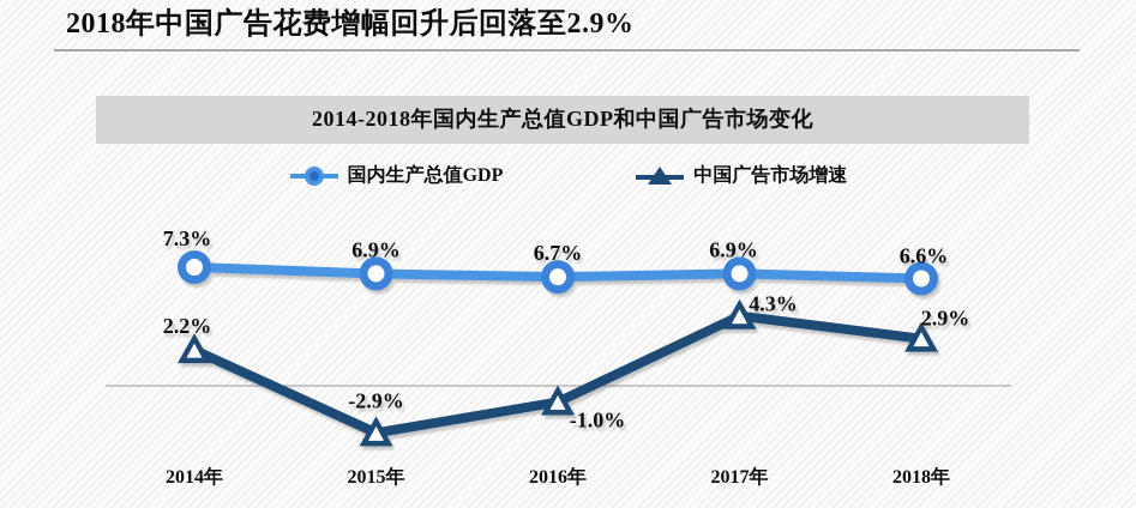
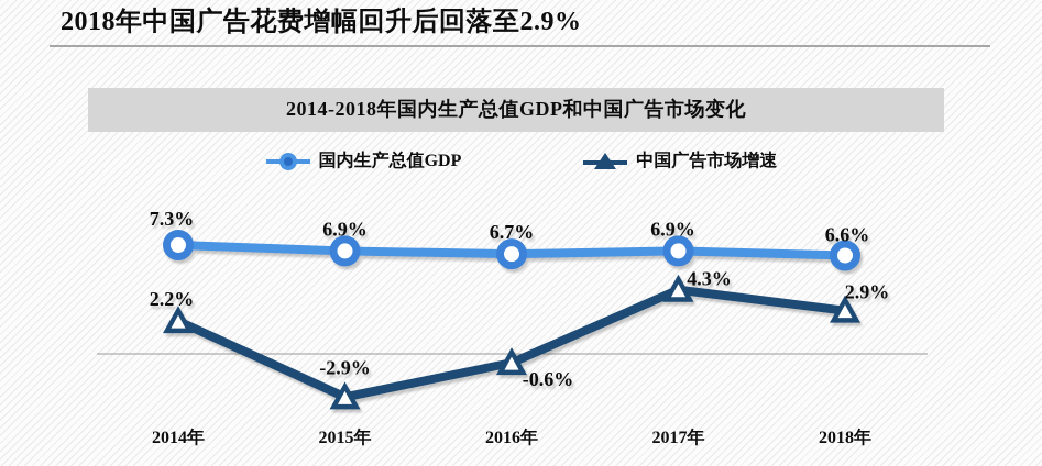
中国广告市场增速/2016年: -1.0% -> -0.6%
